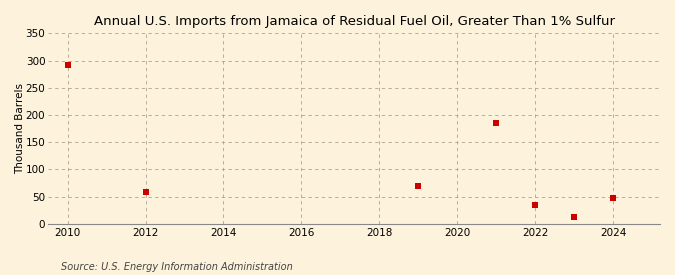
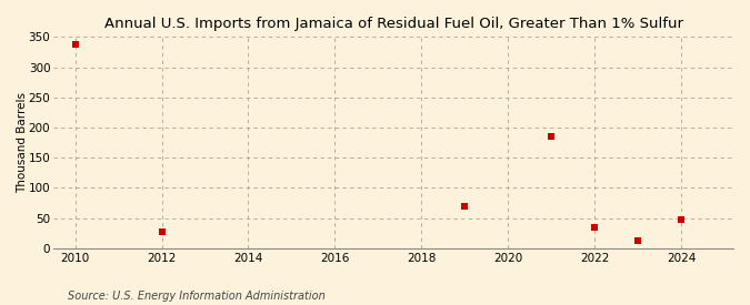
2010: 292 -> 338
2012: 58 -> 28
